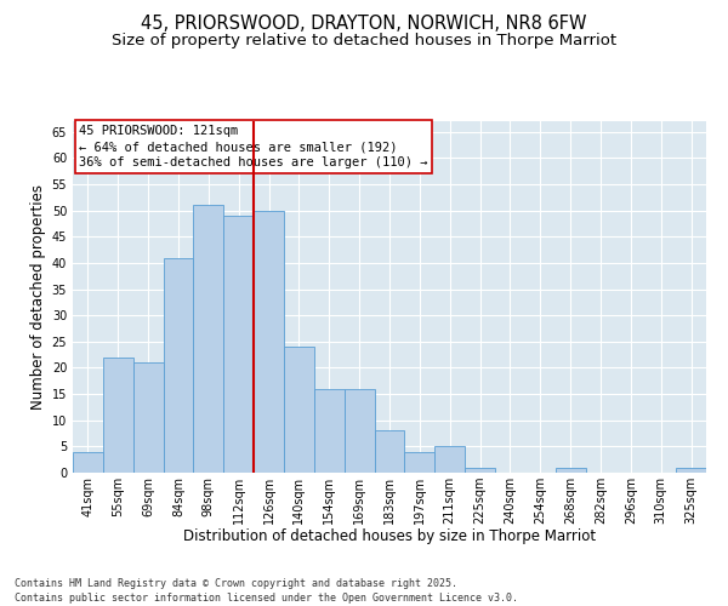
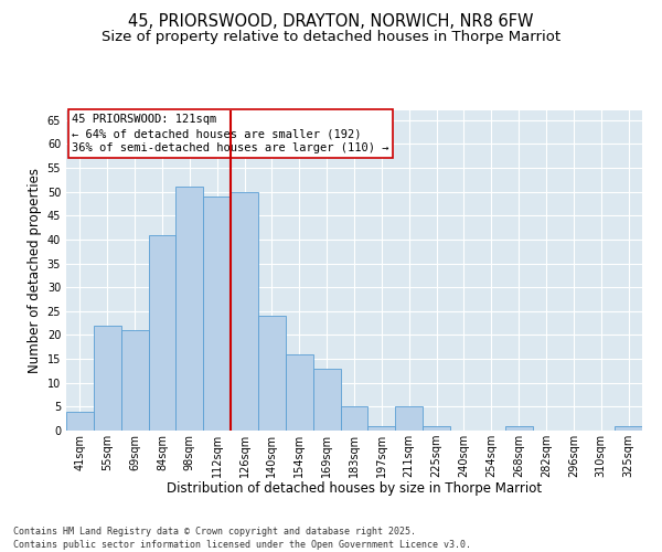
169sqm: 16 -> 13
183sqm: 8 -> 5
197sqm: 4 -> 1
